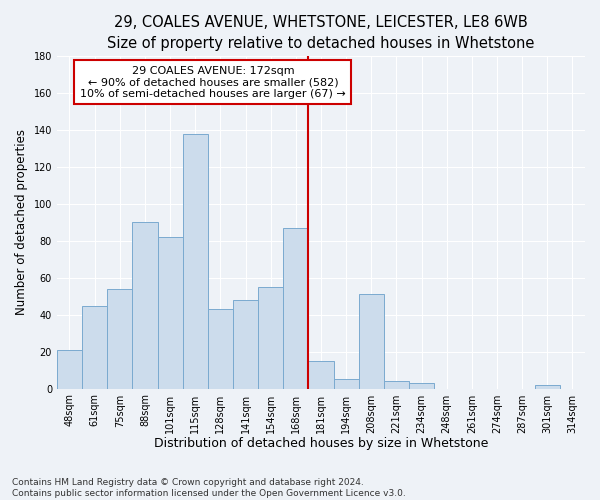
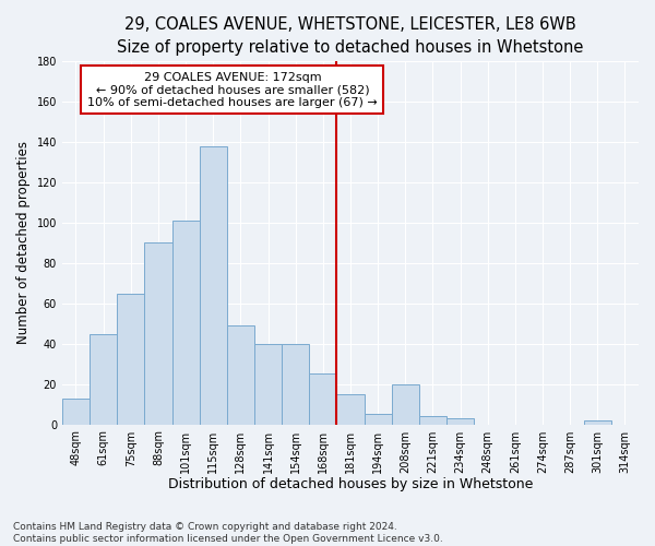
48sqm: 21 -> 13
75sqm: 54 -> 65
101sqm: 82 -> 101
128sqm: 43 -> 49
141sqm: 48 -> 40
154sqm: 55 -> 40
168sqm: 87 -> 25
208sqm: 51 -> 20
